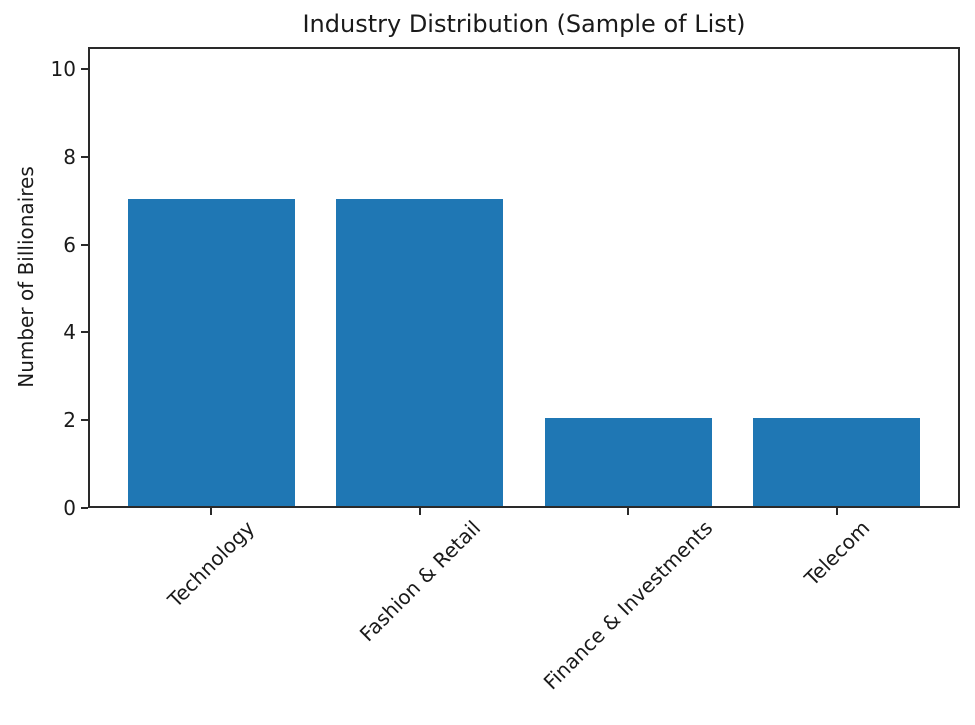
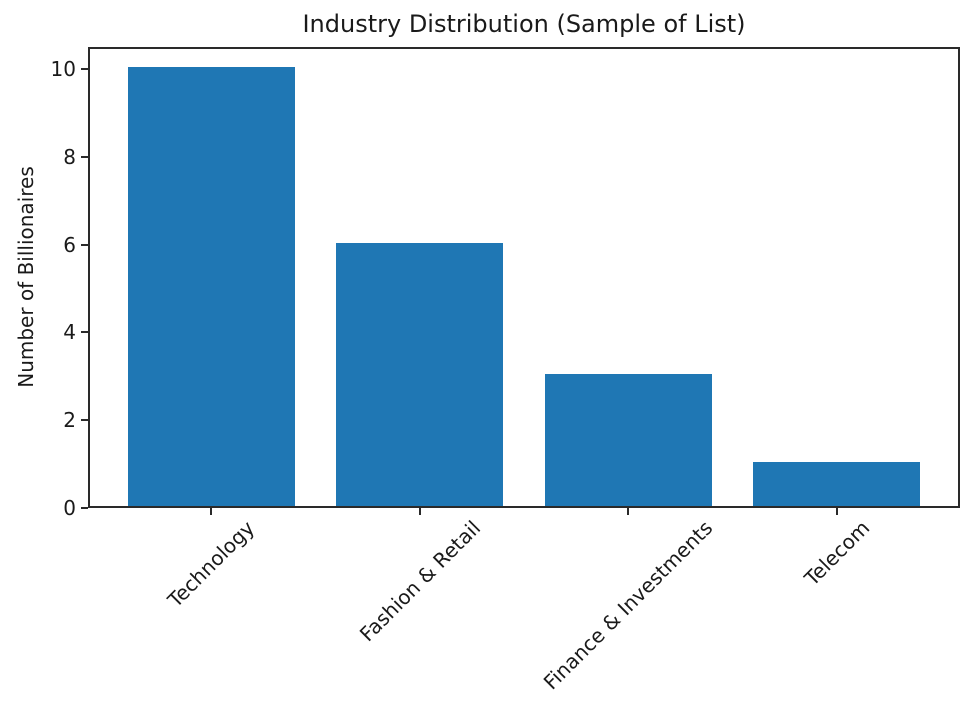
Technology: 7 -> 10
Fashion & Retail: 7 -> 6
Finance & Investments: 2 -> 3
Telecom: 2 -> 1
